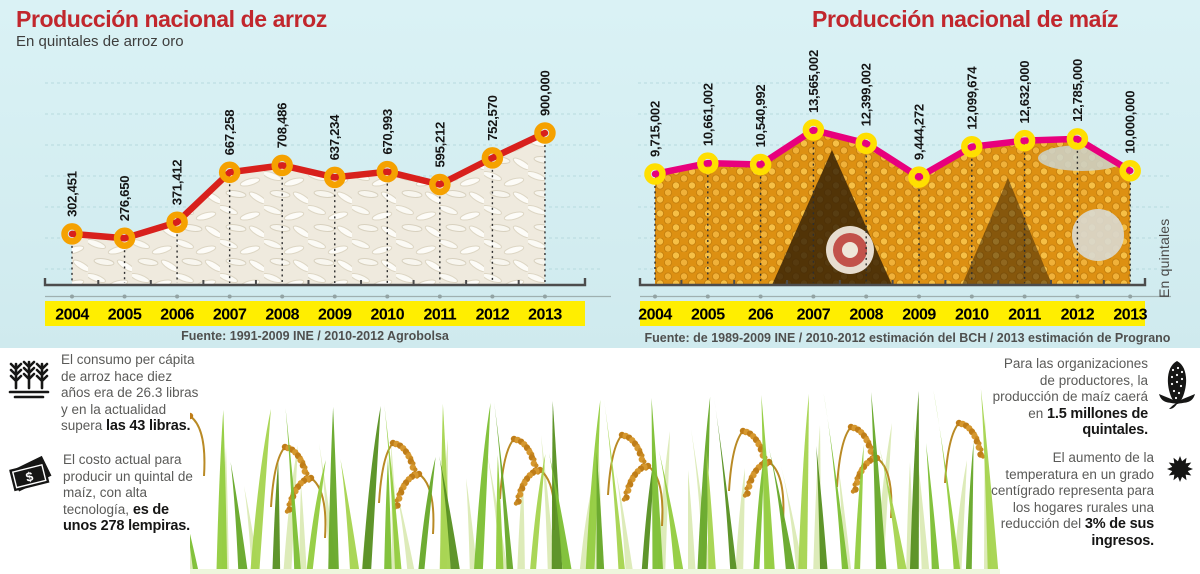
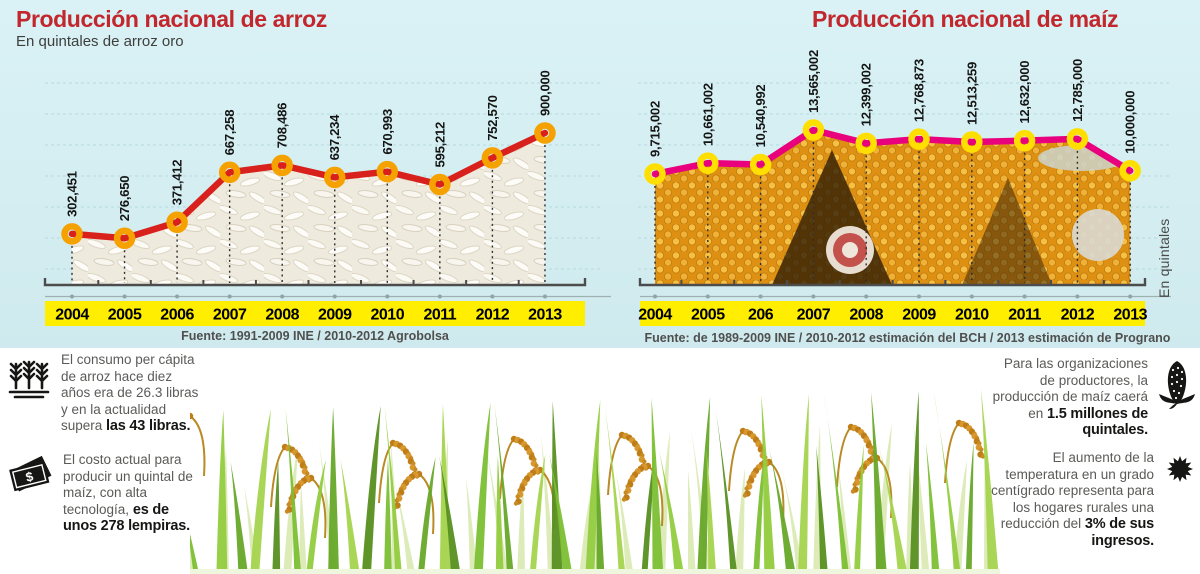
Producción nacional de maíz/2009: 9,444,272 -> 12,768,873
Producción nacional de maíz/2010: 12,099,674 -> 12,513,259
